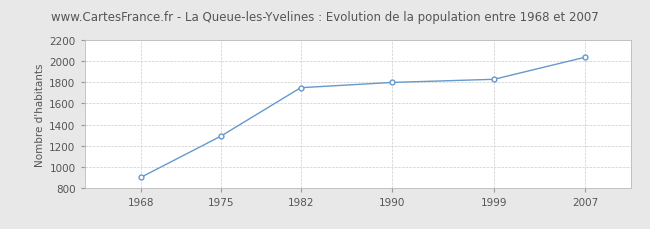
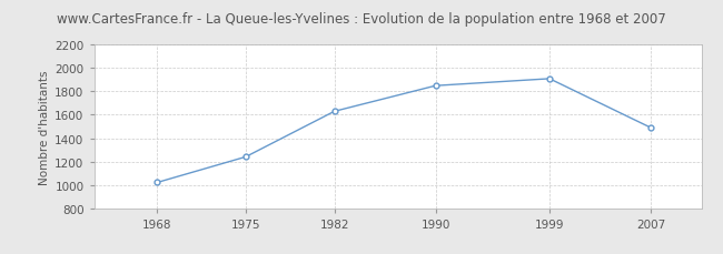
1968: 900 -> 1020
1975: 1290 -> 1240
1982: 1750 -> 1630
1990: 1800 -> 1850
1999: 1830 -> 1910
2007: 2040 -> 1490
